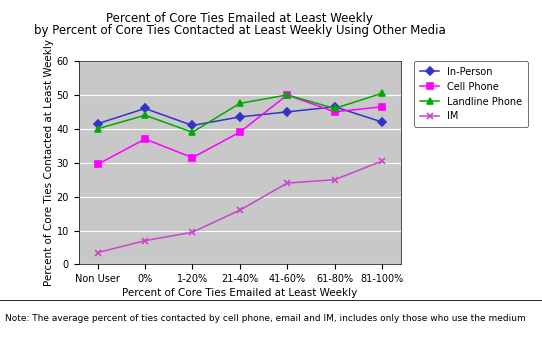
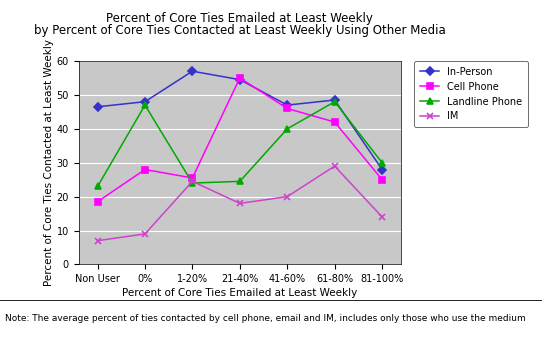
In-Person/Non User: 41.5 -> 46.5
Cell Phone/Non User: 29.5 -> 18.5
Landline Phone/Non User: 40.0 -> 23.0
IM/Non User: 3.5 -> 7.0
In-Person/0%: 46.0 -> 48.0
Cell Phone/0%: 37.0 -> 28.0
Landline Phone/0%: 44.0 -> 47.0
IM/0%: 7.0 -> 9.0
In-Person/1-20%: 41.0 -> 57.0
Cell Phone/1-20%: 31.5 -> 25.5
Landline Phone/1-20%: 39.0 -> 24.0
IM/1-20%: 9.5 -> 24.5
In-Person/21-40%: 43.5 -> 54.5
Cell Phone/21-40%: 39.0 -> 55.0
Landline Phone/21-40%: 47.5 -> 24.5
IM/21-40%: 16.0 -> 18.0
In-Person/41-60%: 45.0 -> 47.0
Cell Phone/41-60%: 50.0 -> 46.0
Landline Phone/41-60%: 50.0 -> 40.0
IM/41-60%: 24.0 -> 20.0
In-Person/61-80%: 46.5 -> 48.5
Cell Phone/61-80%: 45.0 -> 42.0
Landline Phone/61-80%: 46.0 -> 48.0
IM/61-80%: 25.0 -> 29.0
In-Person/81-100%: 42.0 -> 28.0
Cell Phone/81-100%: 46.5 -> 25.0
Landline Phone/81-100%: 50.5 -> 30.0
IM/81-100%: 30.5 -> 14.0
